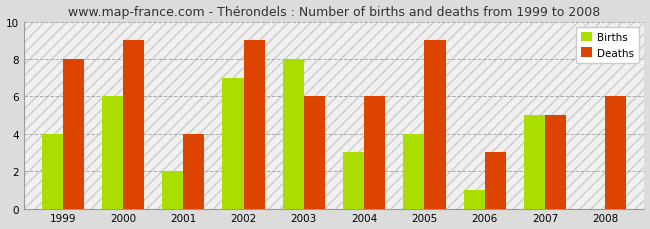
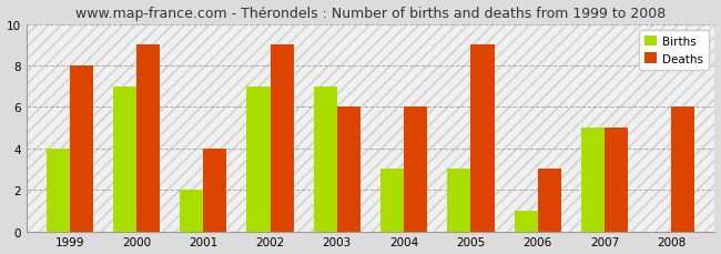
Births/2000: 6 -> 7
Births/2003: 8 -> 7
Births/2005: 4 -> 3
